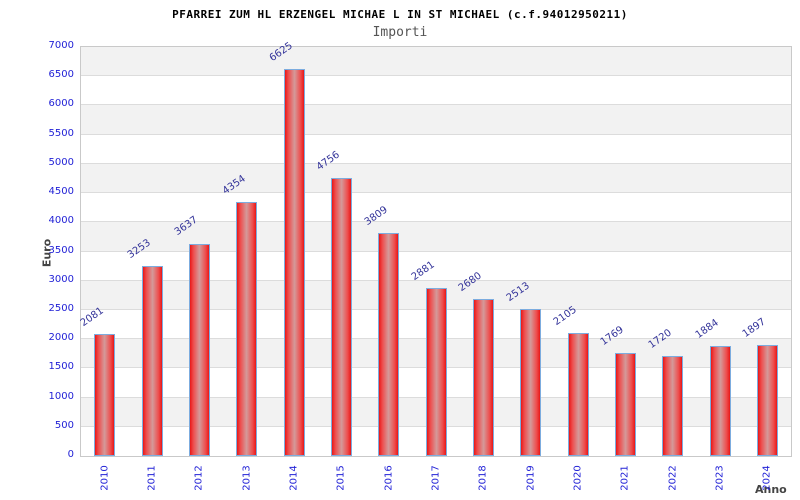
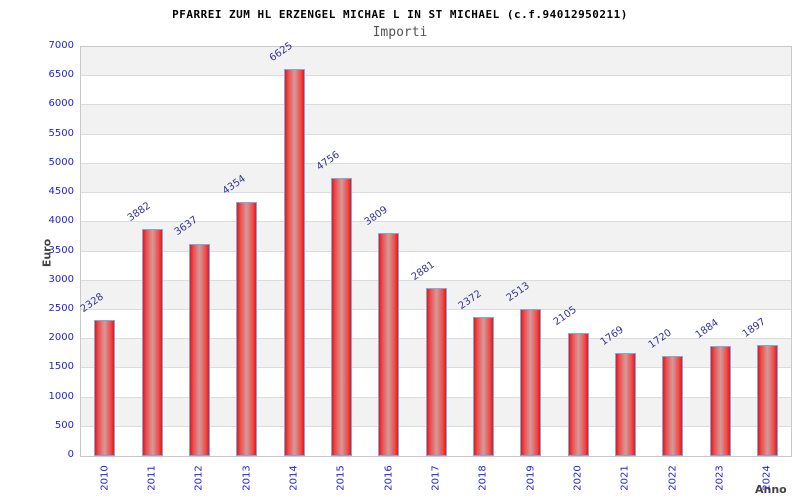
2010: 2081 -> 2328
2011: 3253 -> 3882
2018: 2680 -> 2372
